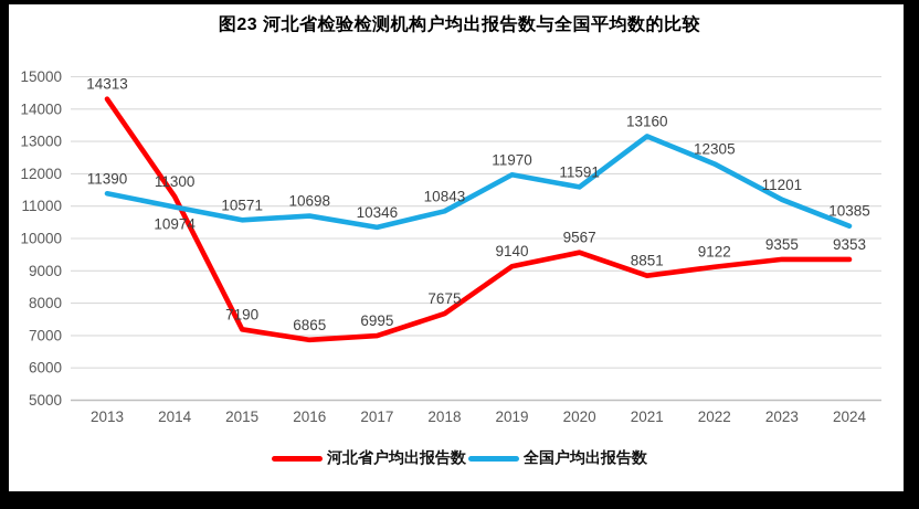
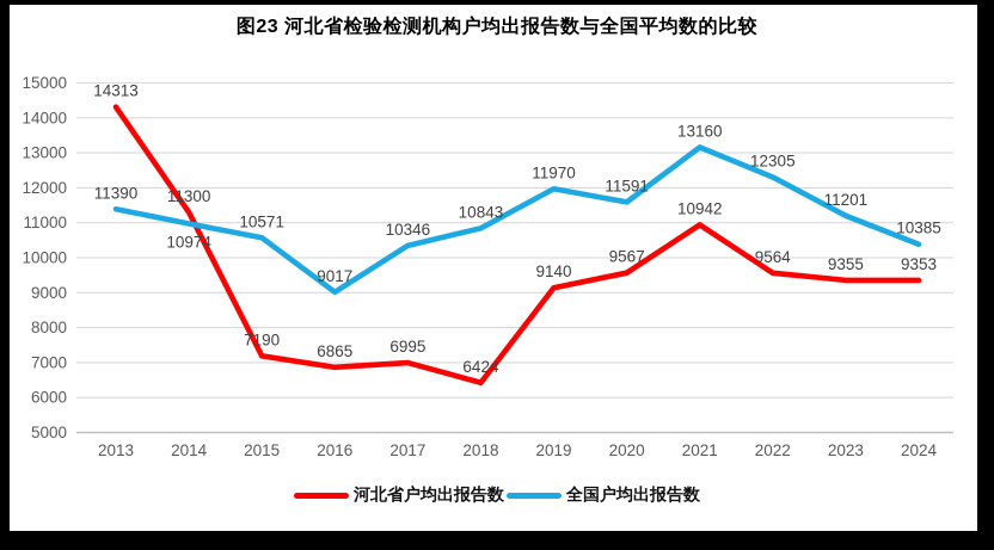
全国户均出报告数/2016: 10698 -> 9017
河北省户均出报告数/2018: 7675 -> 6424
河北省户均出报告数/2021: 8851 -> 10942
河北省户均出报告数/2022: 9122 -> 9564
